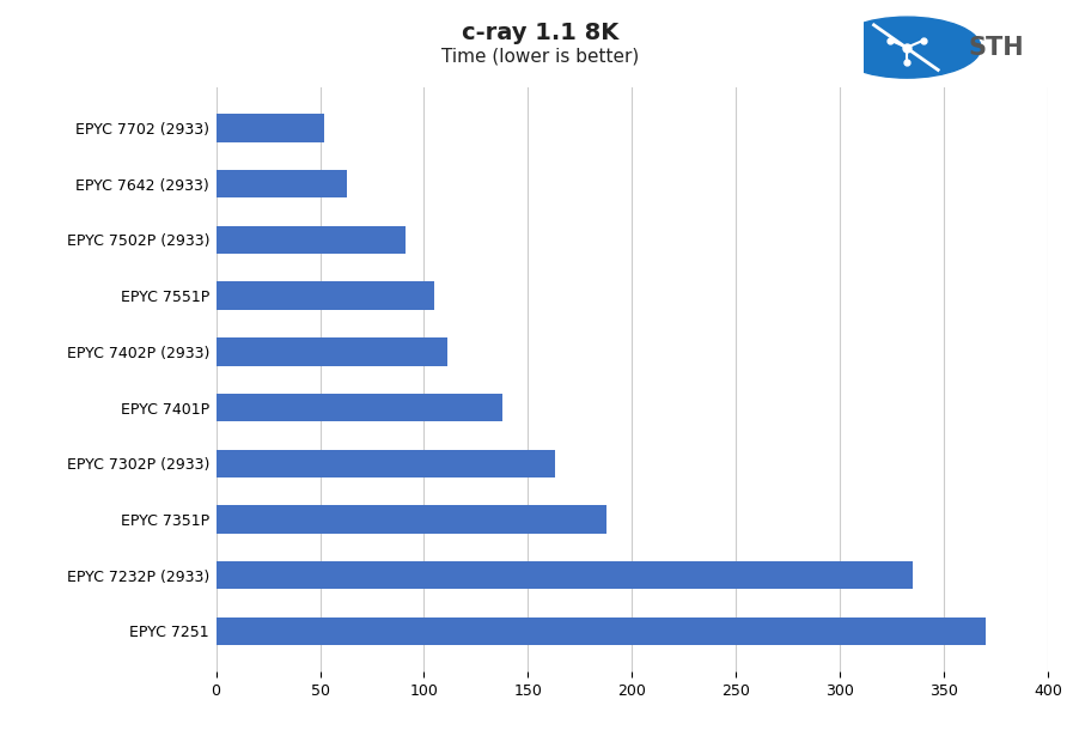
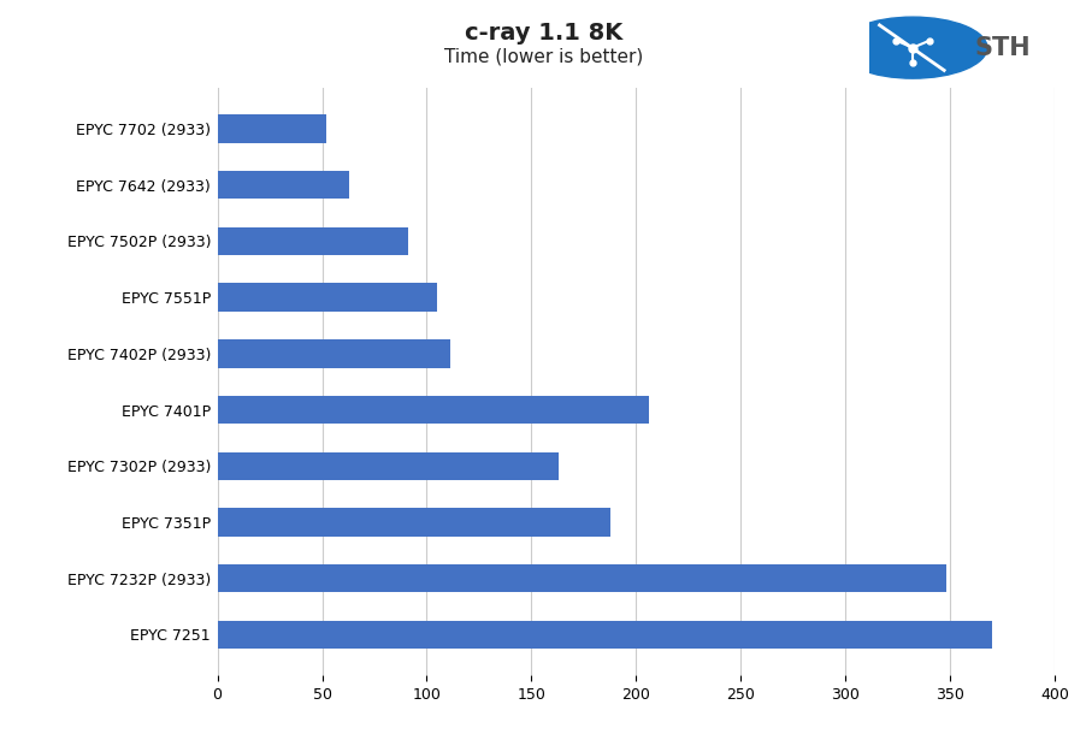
EPYC 7401P: 138 -> 206
EPYC 7232P (2933): 335 -> 348
